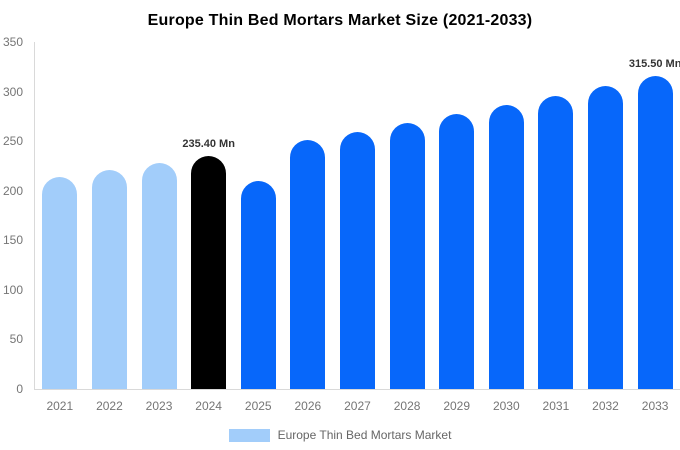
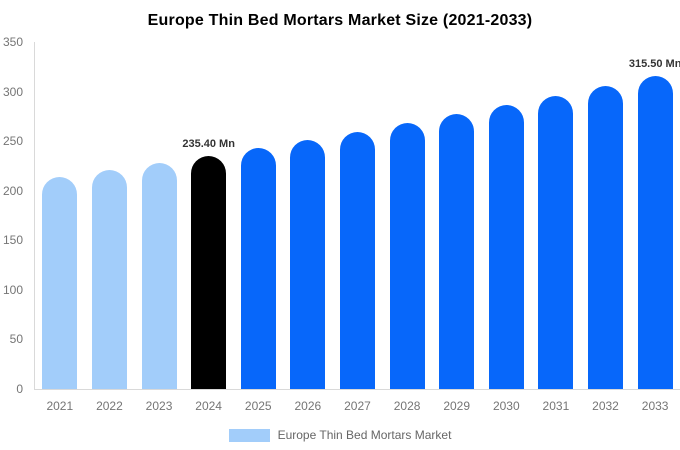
2025: 210 -> 240
